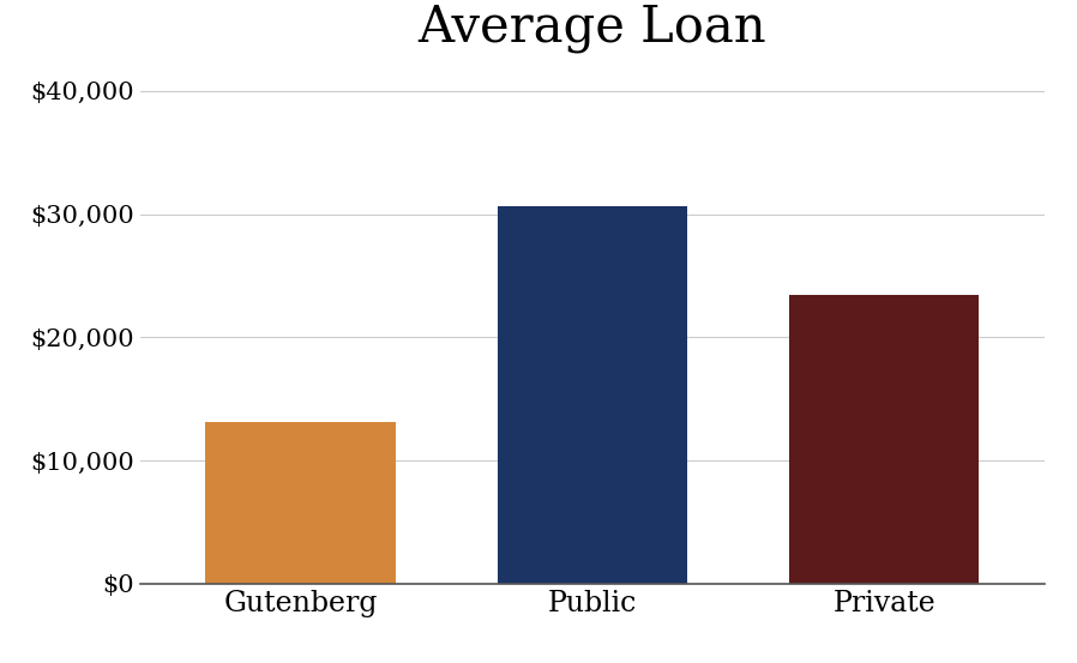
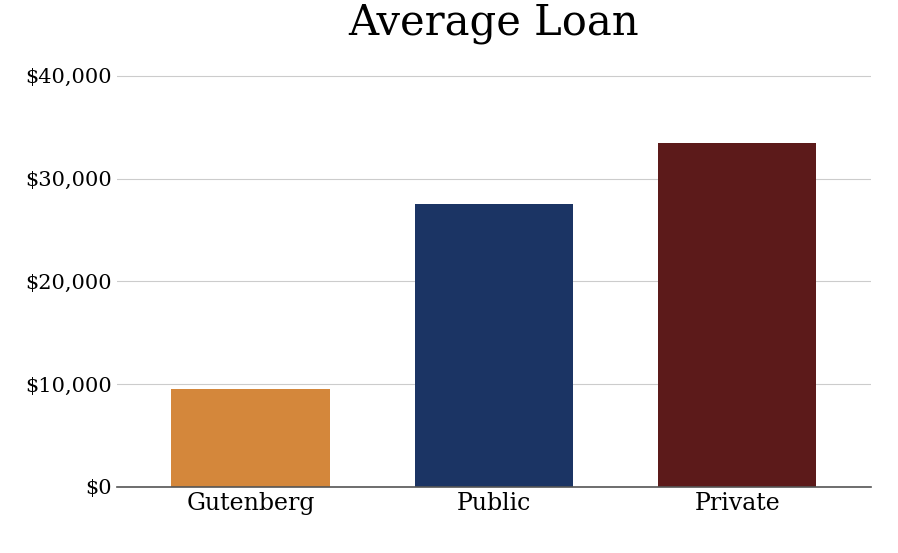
Gutenberg: $13,100 -> $9,500
Public: $30,600 -> $27,500
Private: $23,400 -> $33,500
